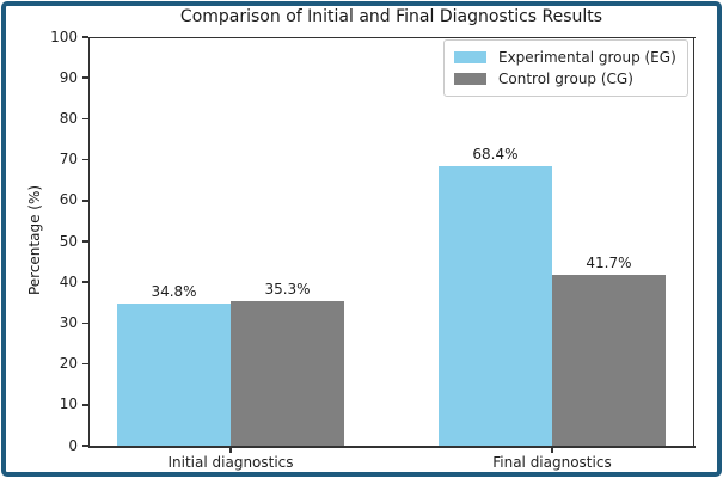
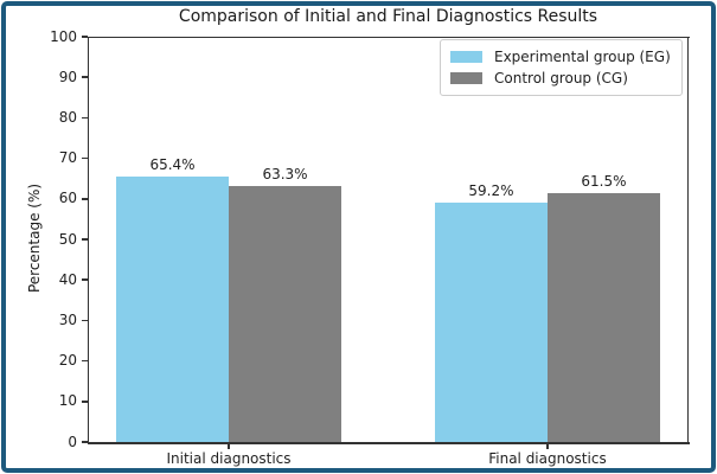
Experimental group (EG)/Initial diagnostics: 34.8% -> 65.4%
Control group (CG)/Initial diagnostics: 35.3% -> 63.3%
Experimental group (EG)/Final diagnostics: 68.4% -> 59.2%
Control group (CG)/Final diagnostics: 41.7% -> 61.5%
